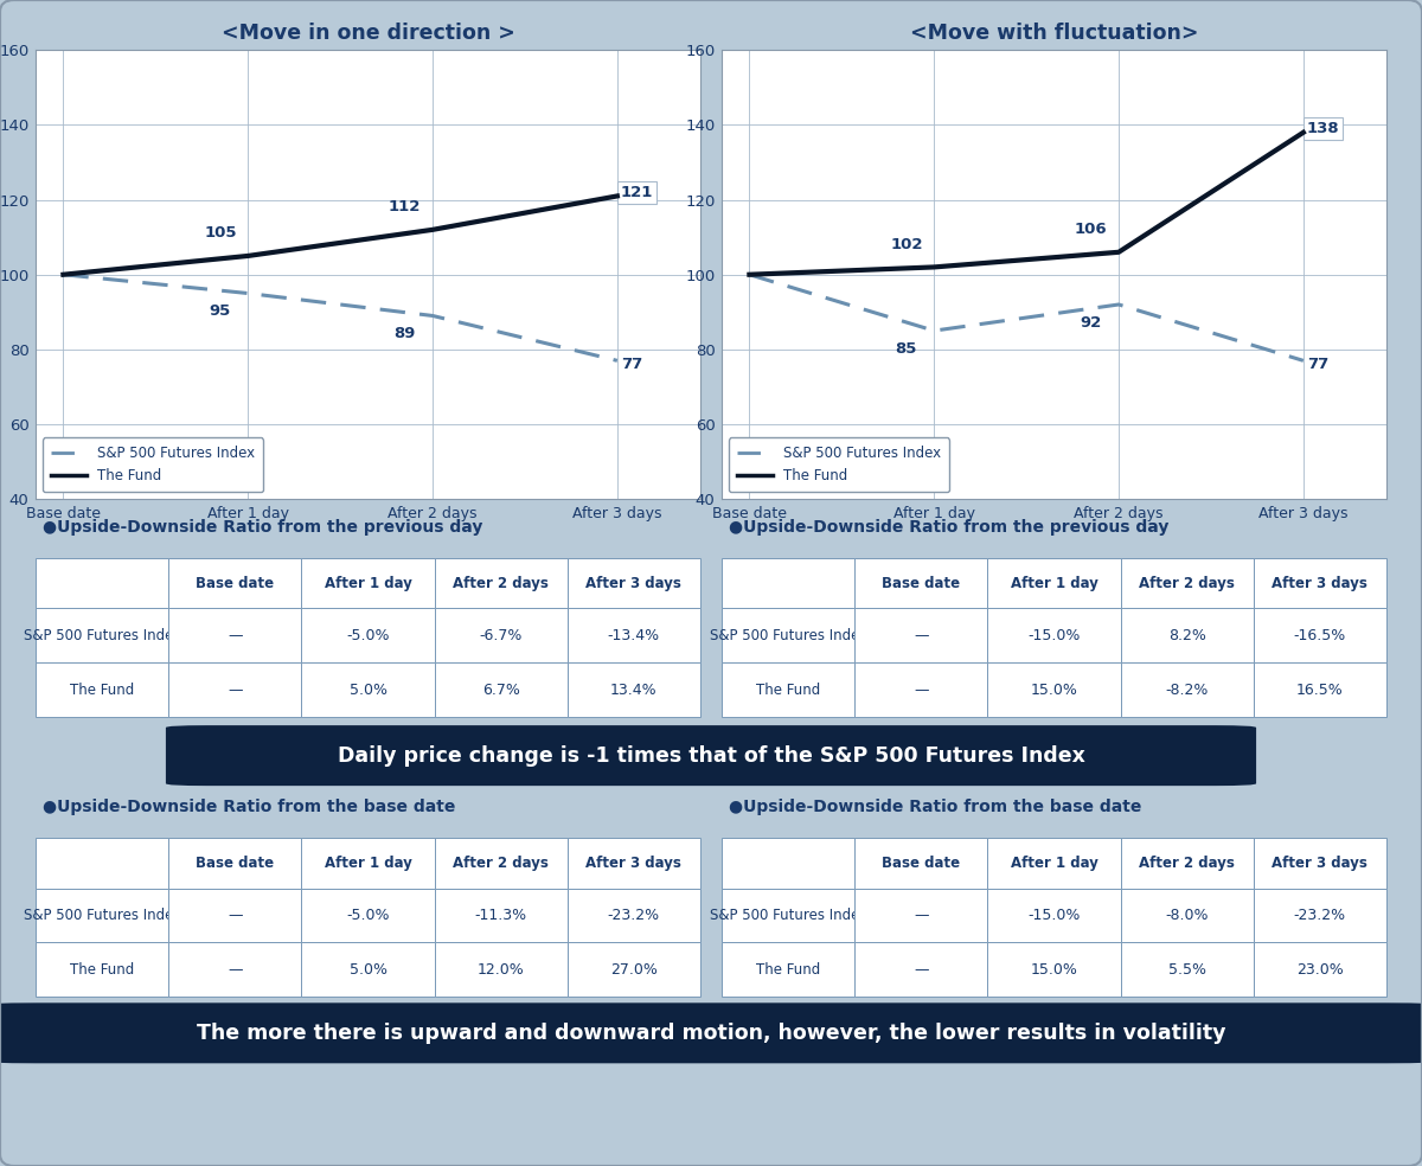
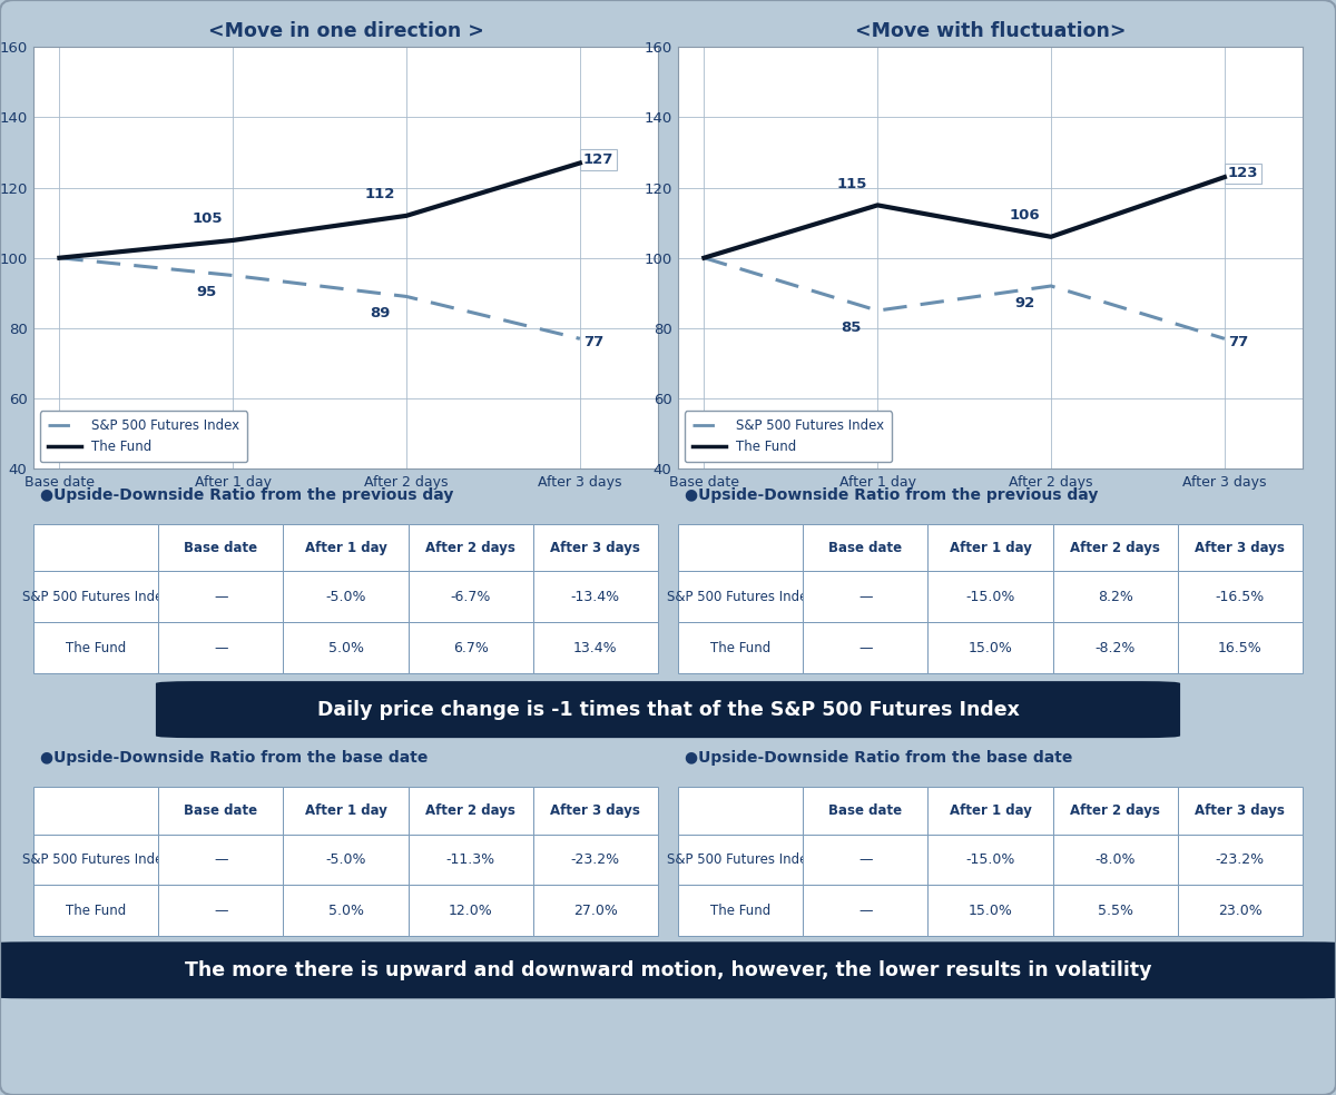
<Move in one direction >/The Fund/After 3 days: 121 -> 127
<Move with fluctuation>/The Fund/After 1 day: 102 -> 115
<Move with fluctuation>/The Fund/After 3 days: 138 -> 123
